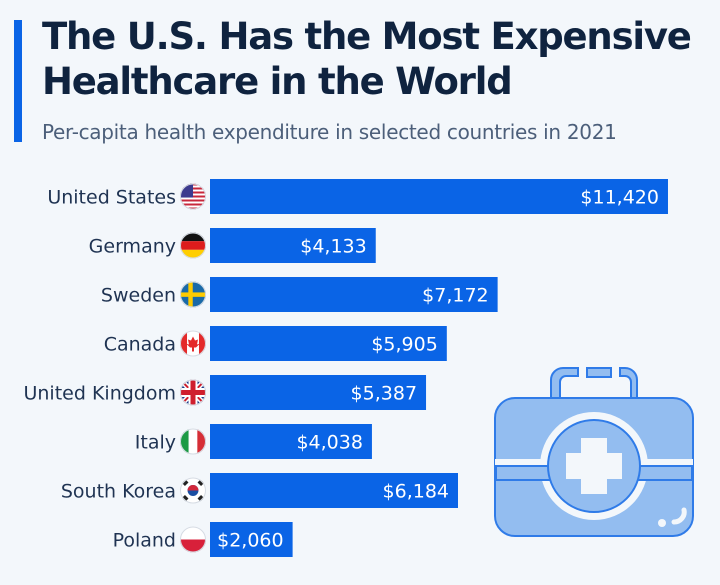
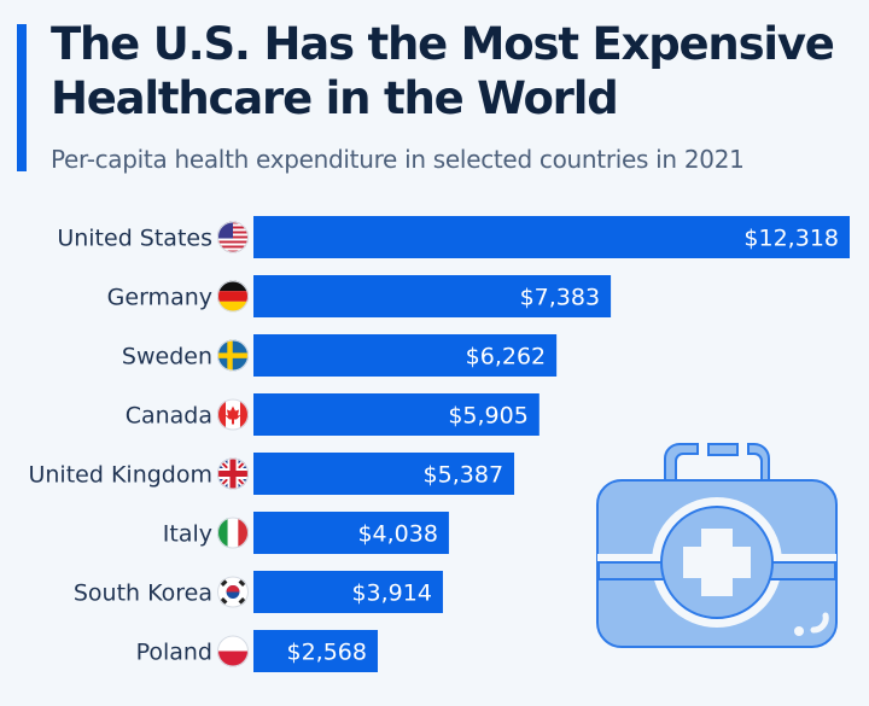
United States: $11,420 -> $12,318
Germany: $4,133 -> $7,383
Sweden: $7,172 -> $6,262
South Korea: $6,184 -> $3,914
Poland: $2,060 -> $2,568
